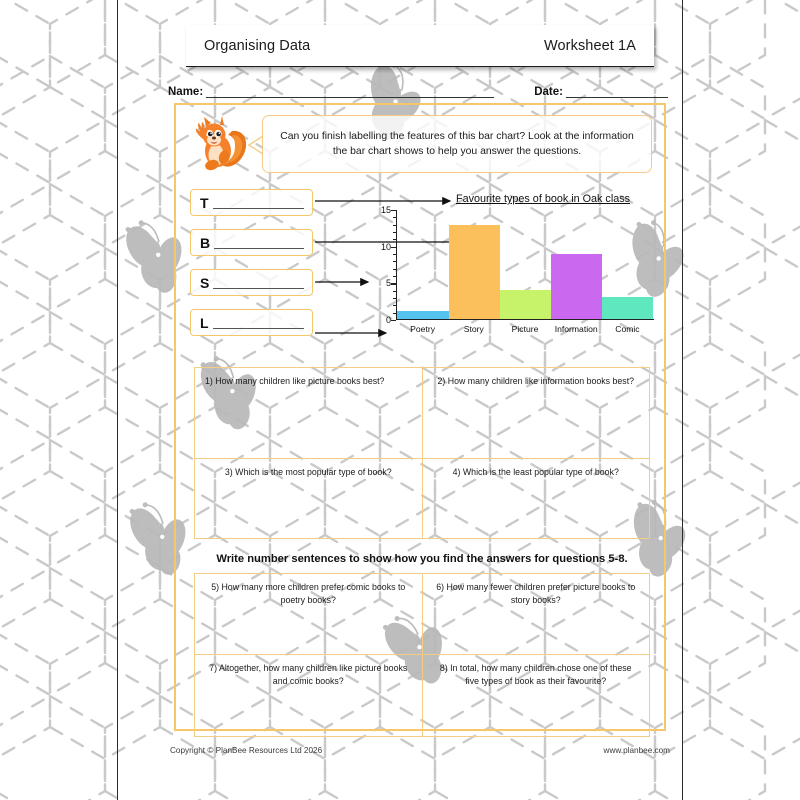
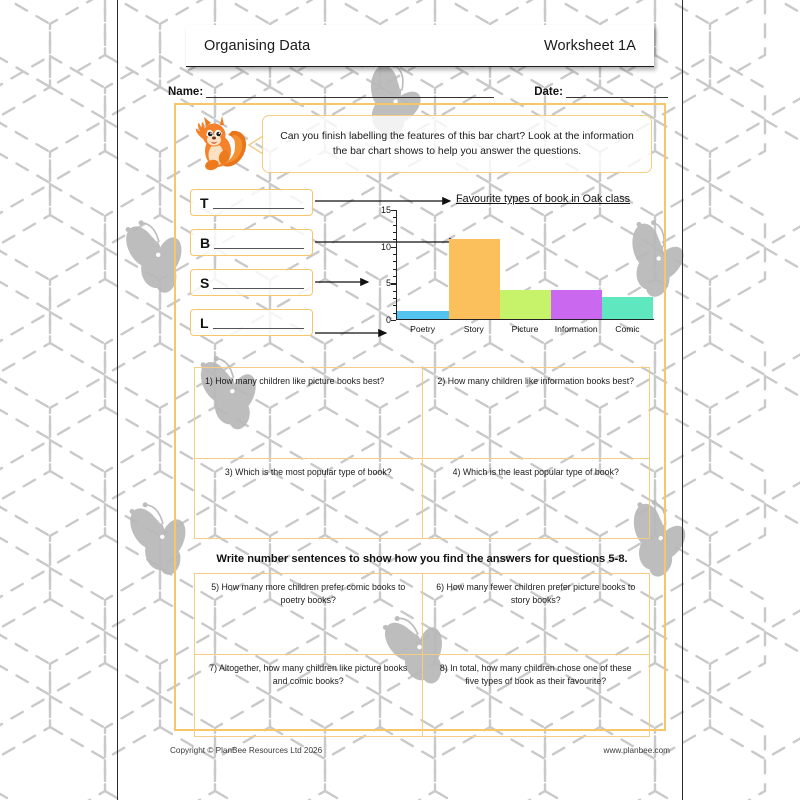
Story: 13 -> 11
Information: 9 -> 4
